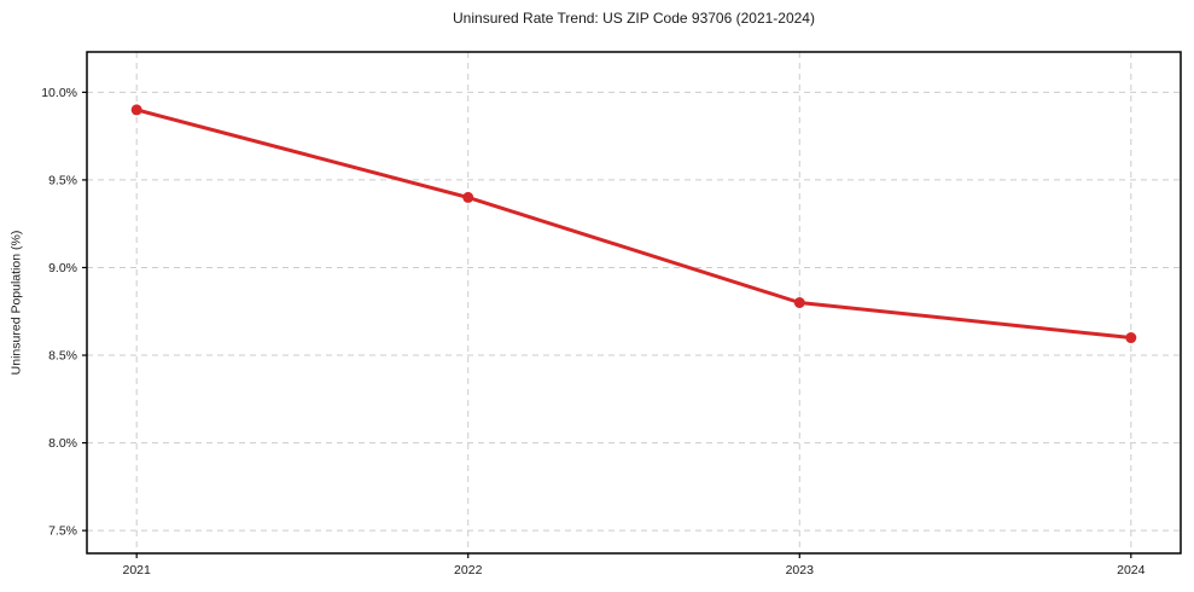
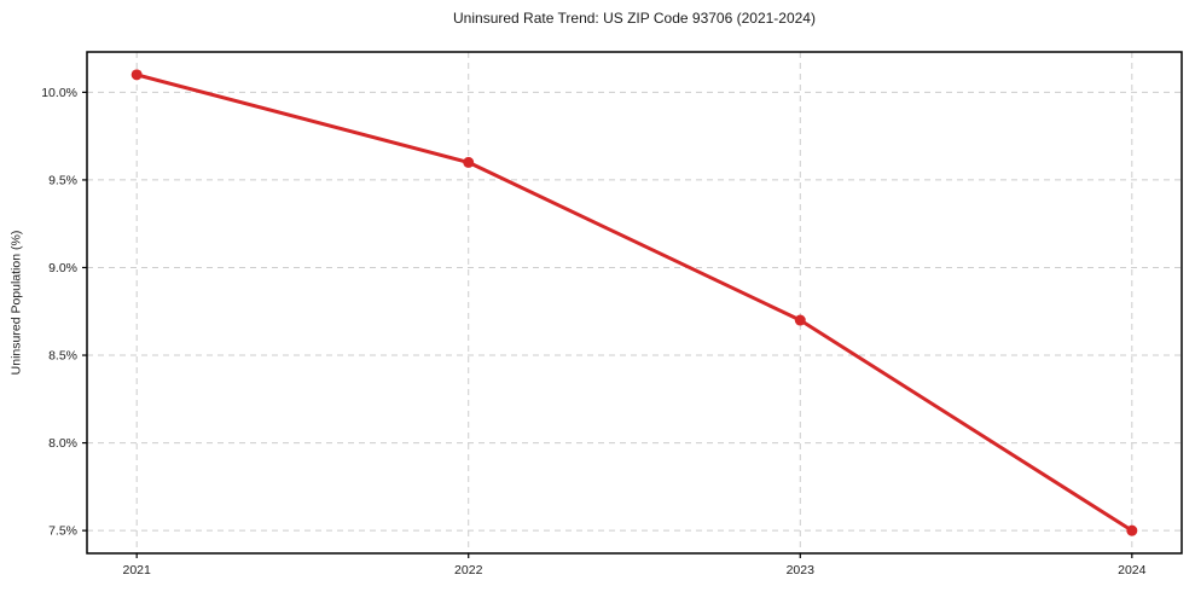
2021: 9.9% -> 10.1%
2022: 9.4% -> 9.6%
2023: 8.8% -> 8.7%
2024: 8.6% -> 7.5%
